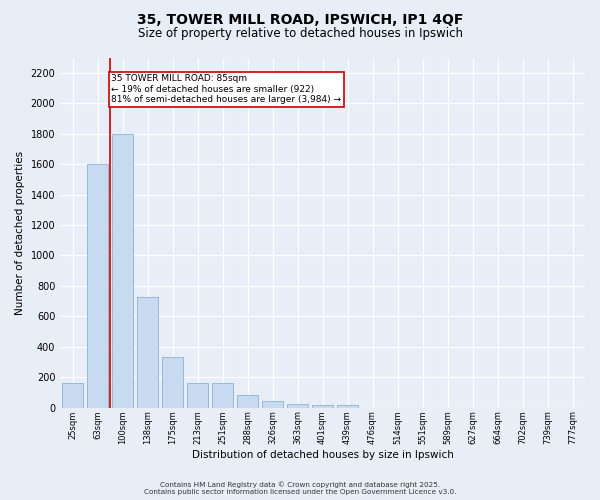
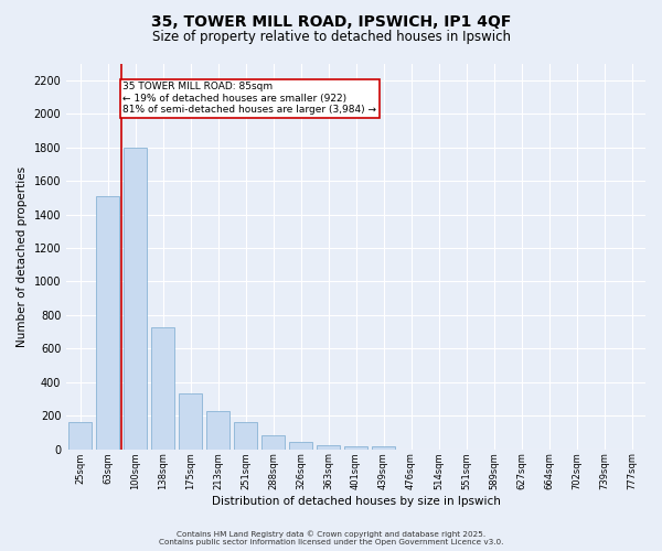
63sqm: 1600 -> 1510
213sqm: 160 -> 230
